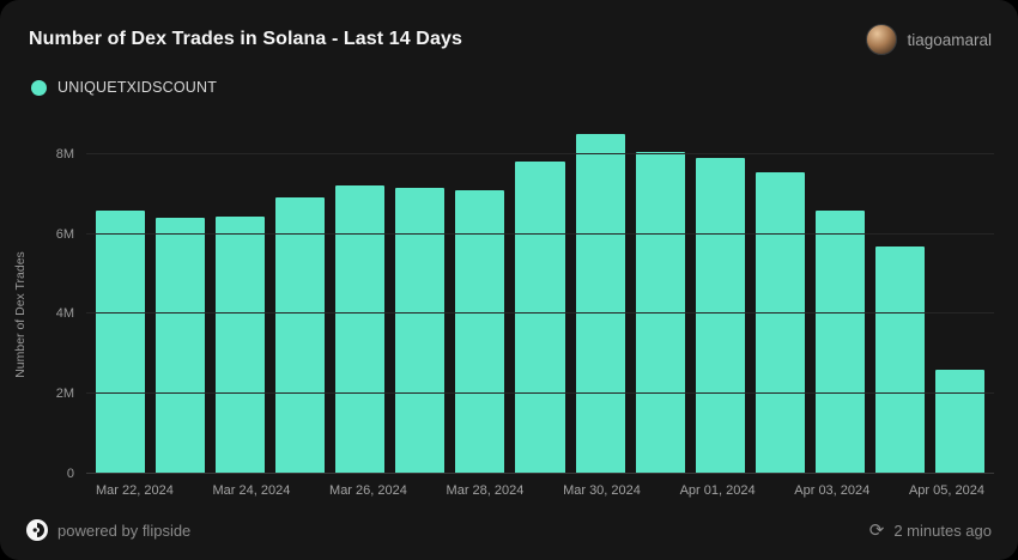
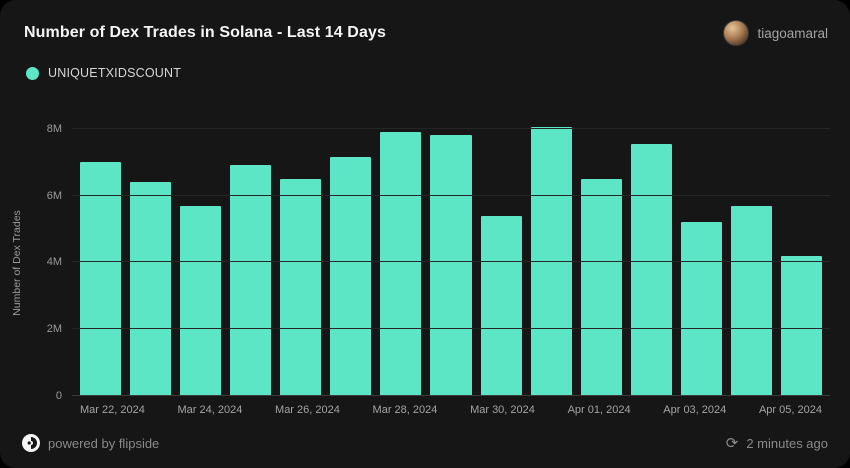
Mar 22, 2024: 6.6M -> 7.0M
Mar 24, 2024: 6.5M -> 5.7M
Mar 26, 2024: 7.2M -> 6.5M
Mar 28, 2024: 7.1M -> 7.9M
Mar 30, 2024: 8.5M -> 5.4M
Apr 01, 2024: 7.9M -> 6.5M
Apr 03, 2024: 6.6M -> 5.2M
Apr 05, 2024: 2.6M -> 4.2M
